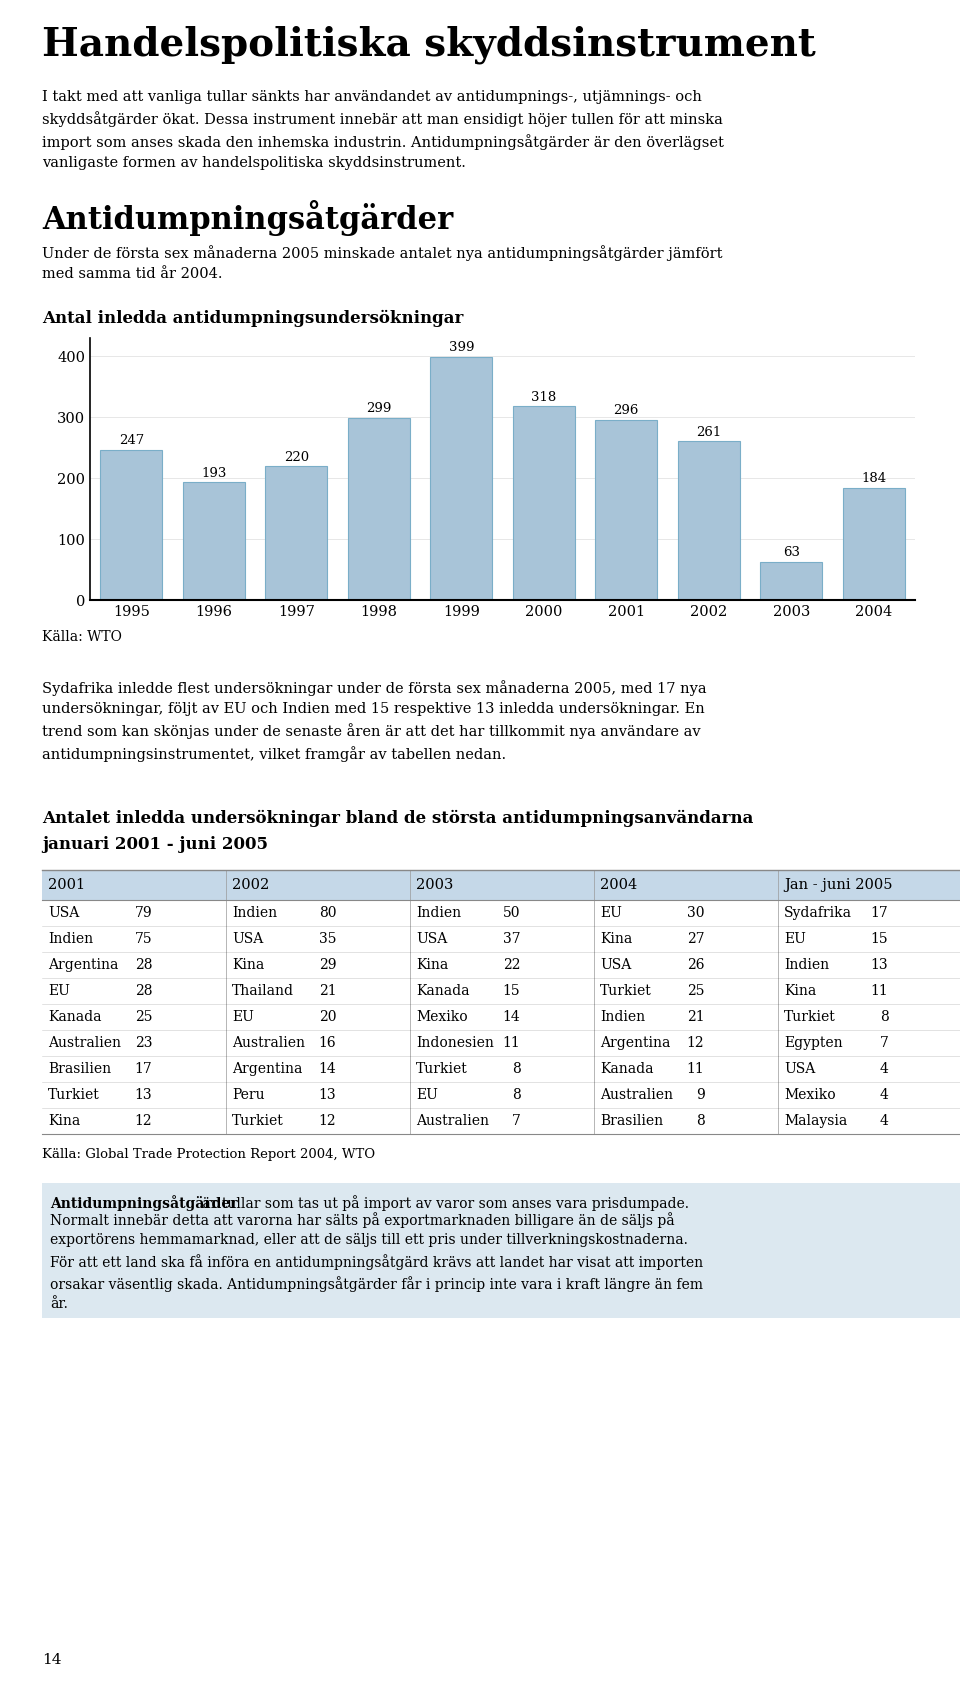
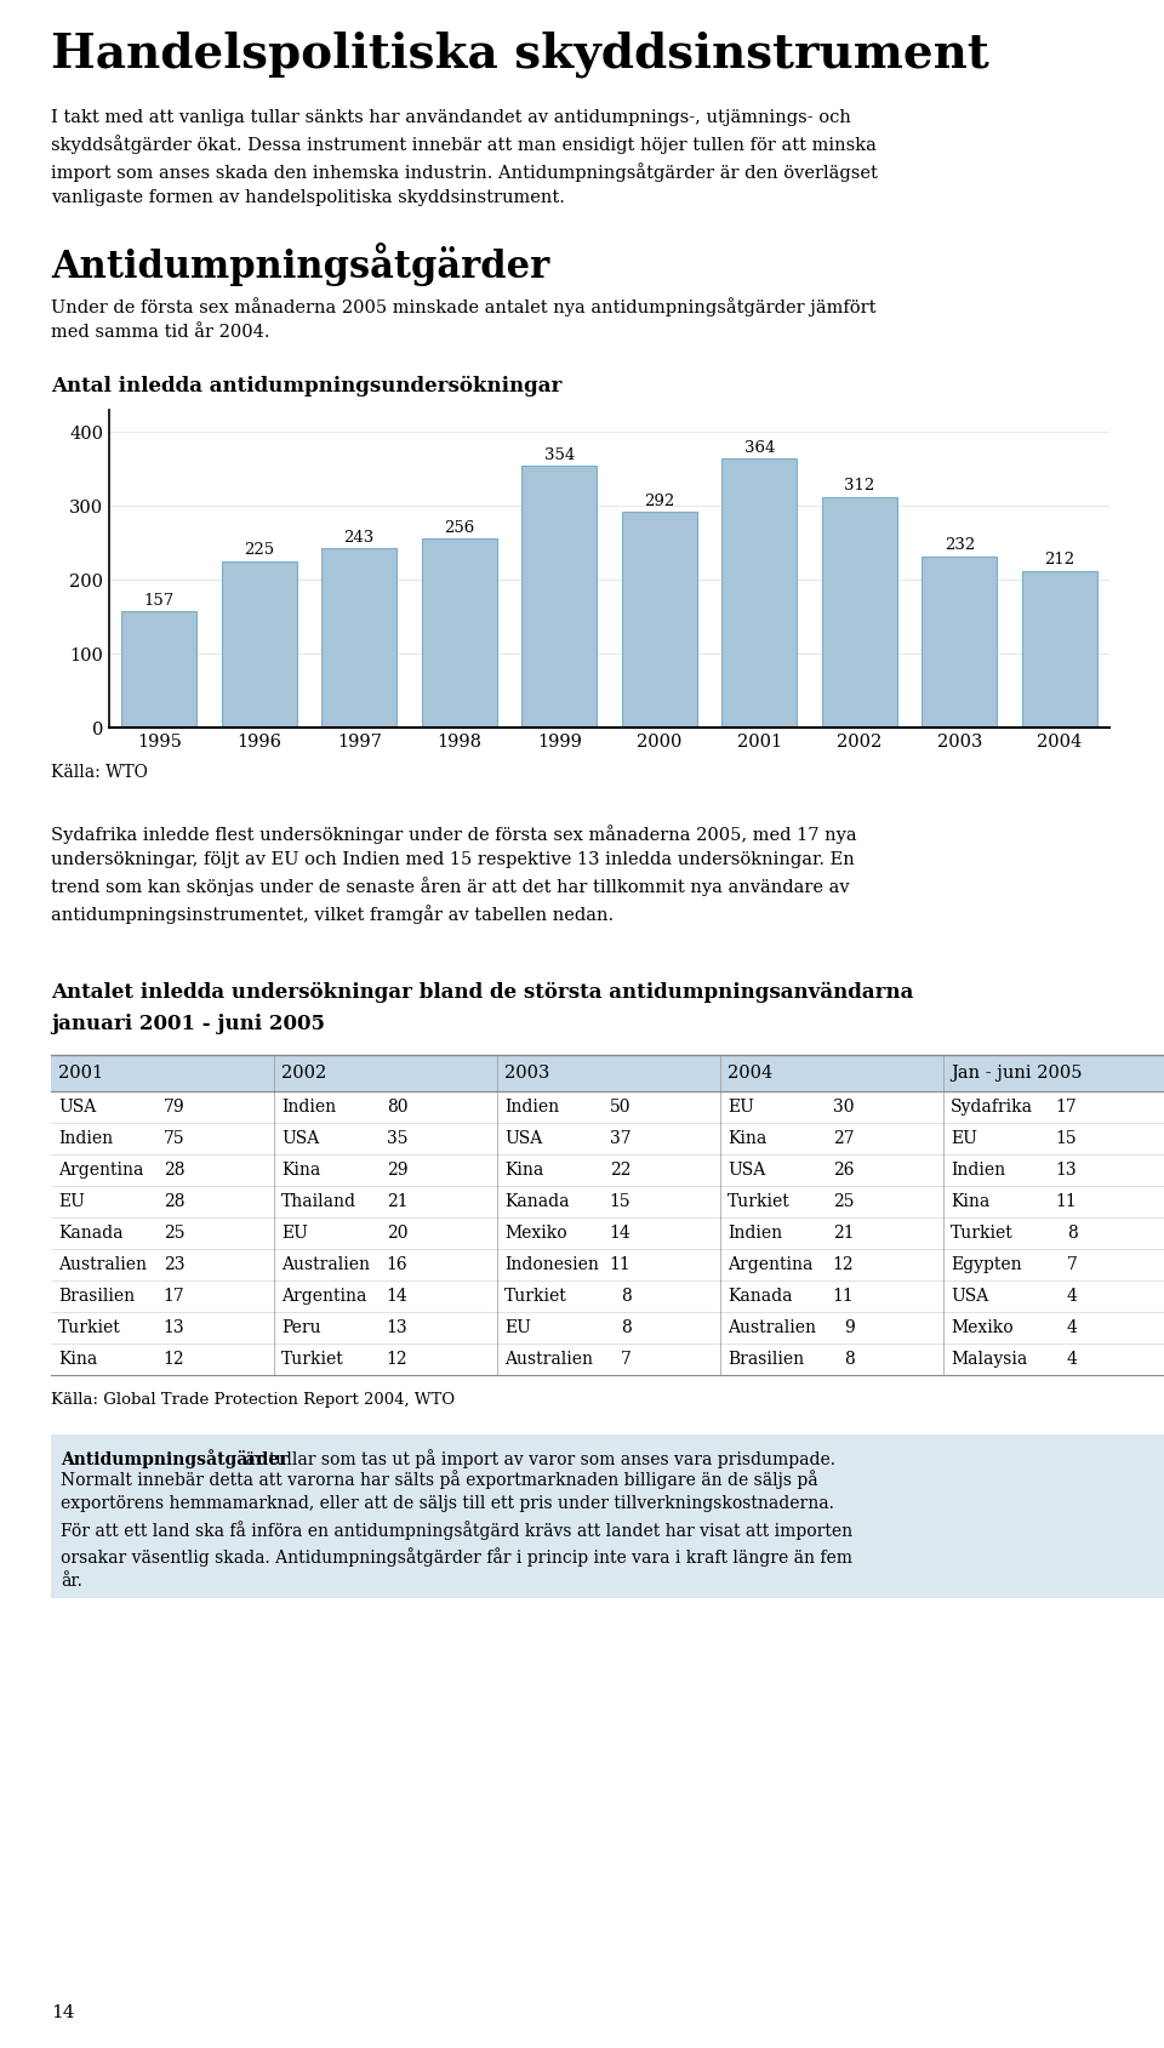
1995: 247 -> 157
1996: 193 -> 225
1997: 220 -> 243
1998: 299 -> 256
1999: 399 -> 354
2000: 318 -> 292
2001: 296 -> 364
2002: 261 -> 312
2003: 63 -> 232
2004: 184 -> 212
